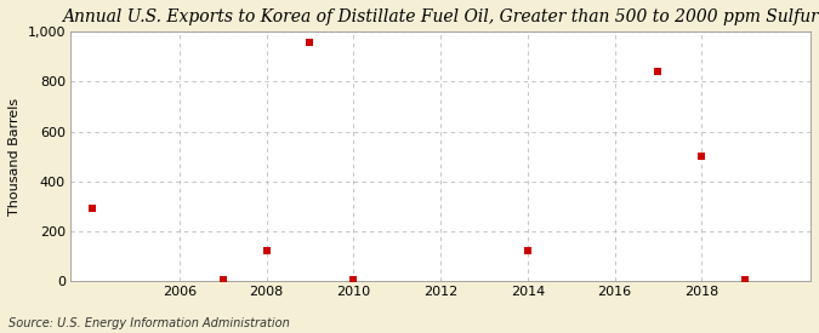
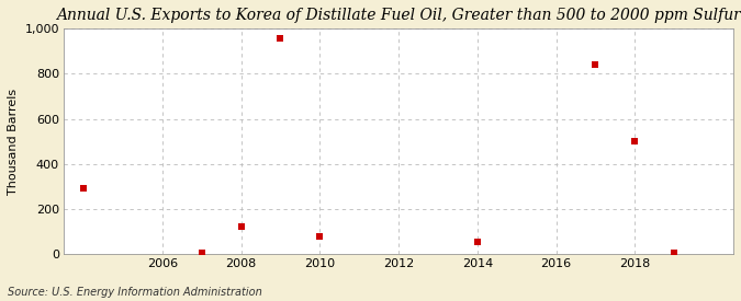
2010: 5 -> 75
2014: 120 -> 55
